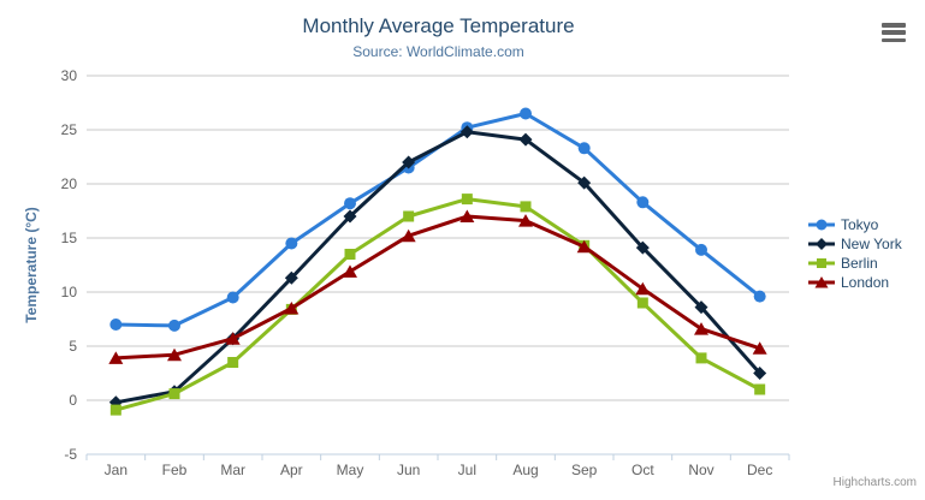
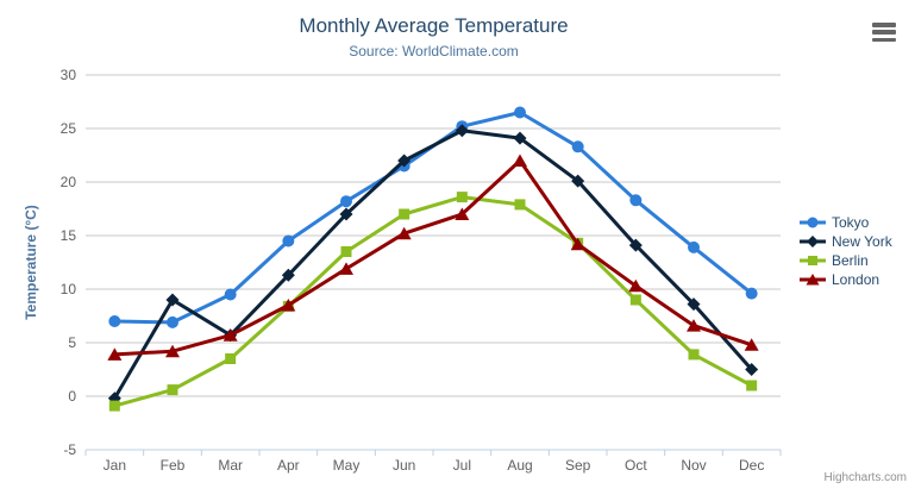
New York/Feb: 1 -> 9
London/Aug: 17 -> 22
